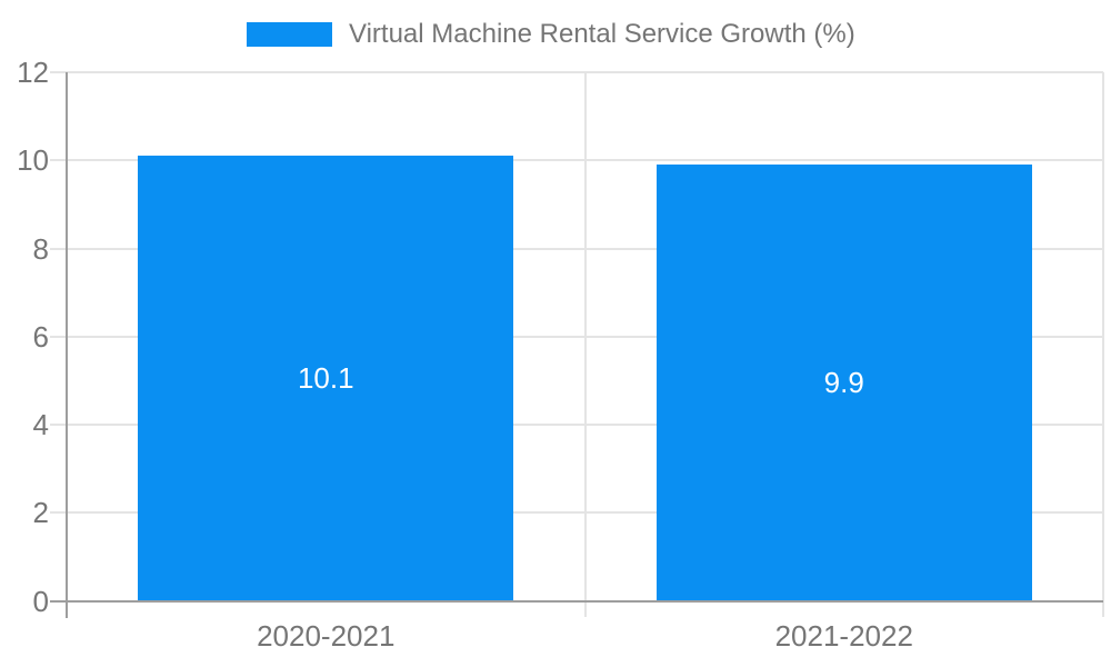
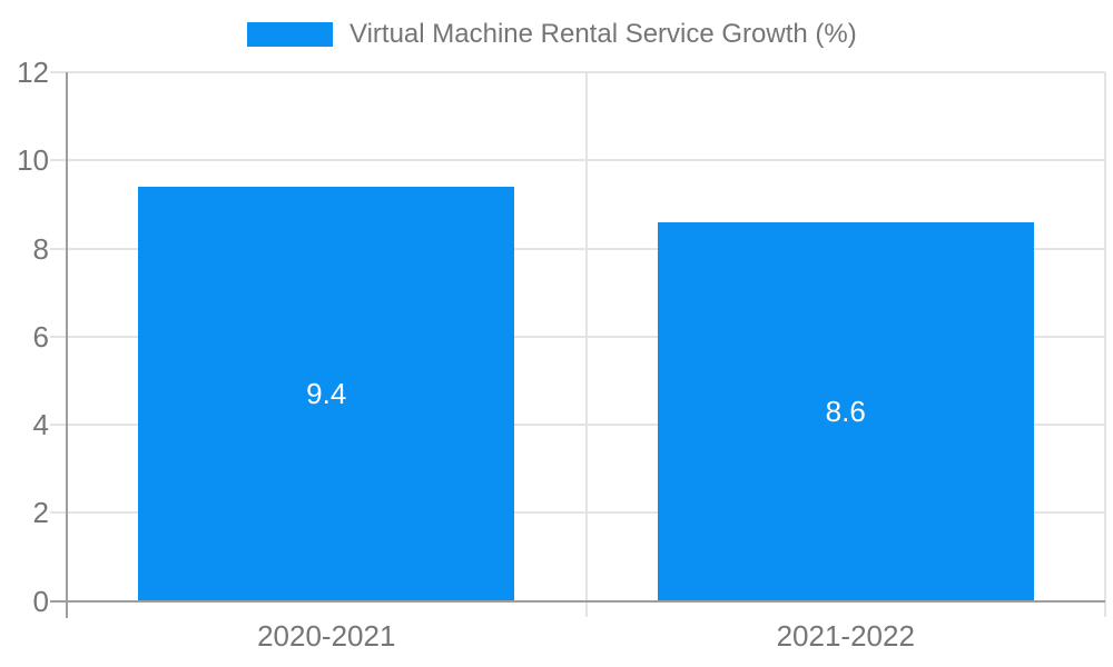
2020-2021: 10.1 -> 9.4
2021-2022: 9.9 -> 8.6
